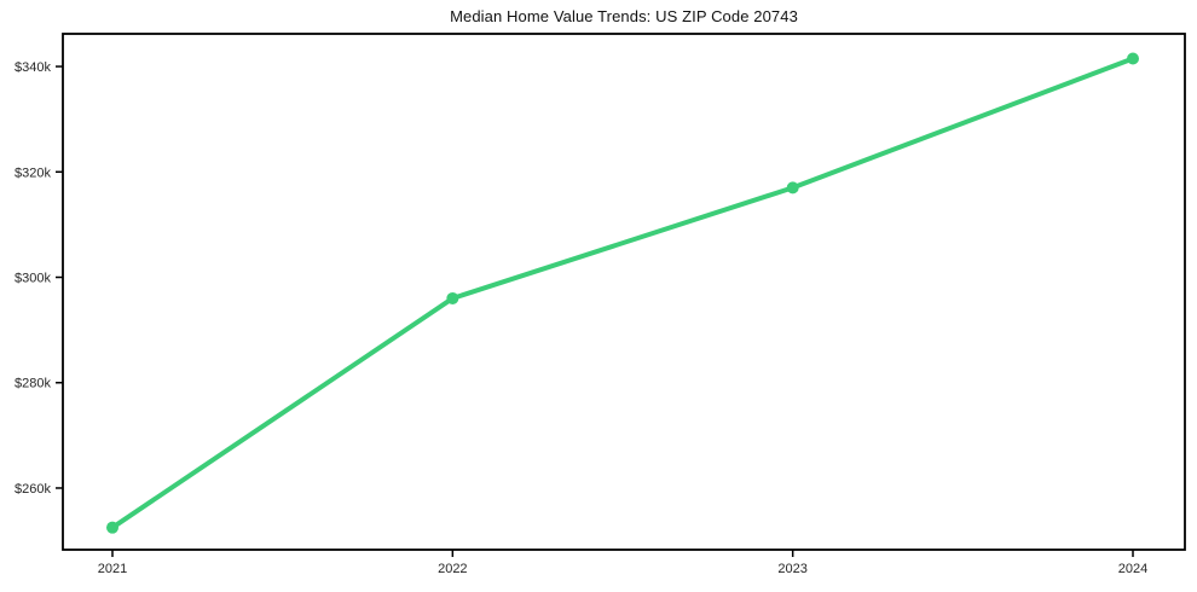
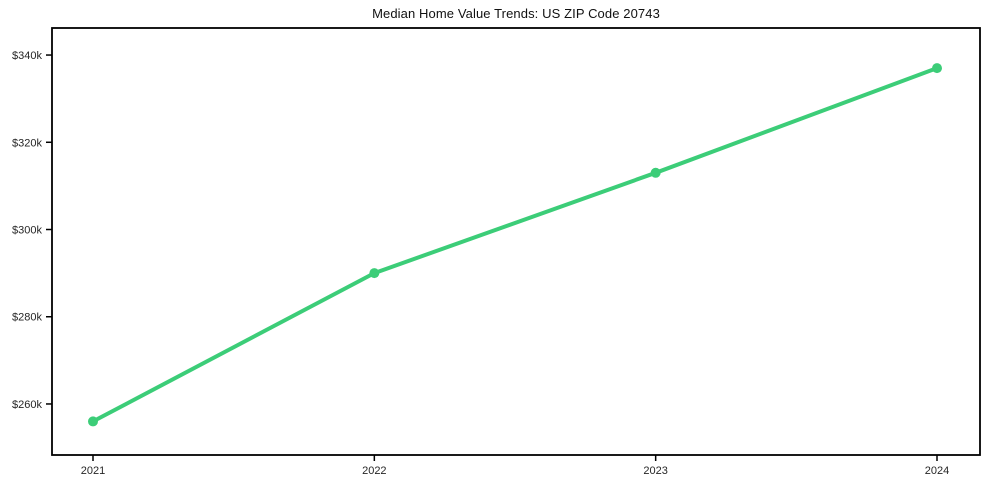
2021: $252k -> $256k
2022: $296k -> $290k
2023: $317k -> $313k
2024: $342k -> $337k
